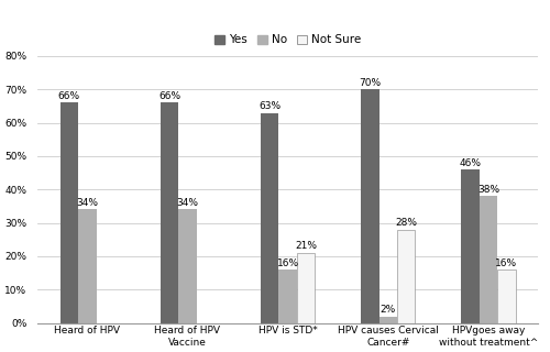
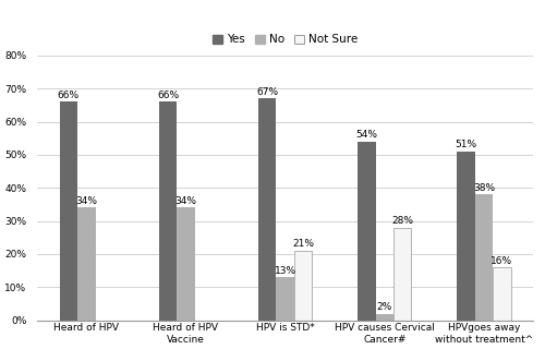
Yes/HPV is STD*: 63% -> 67%
No/HPV is STD*: 16% -> 13%
Yes/HPV causes Cervical Cancer#: 70% -> 54%
Yes/HPVgoes away without treatment^: 46% -> 51%
